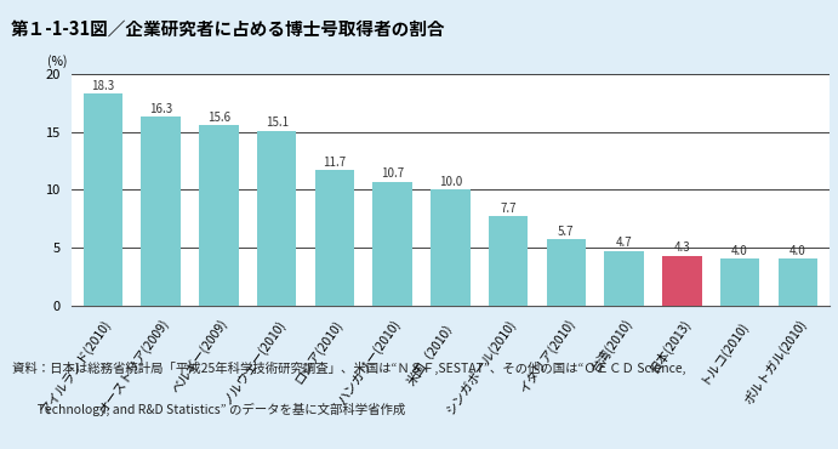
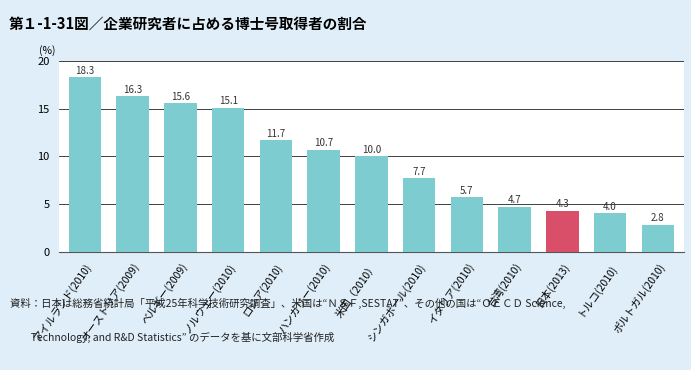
ポルトガル(2010): 4.0 -> 2.8
